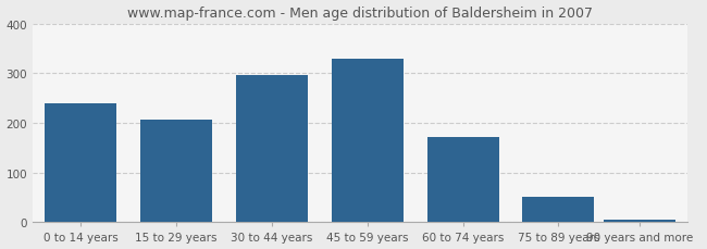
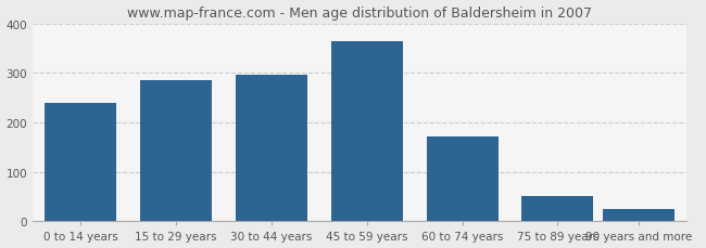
15 to 29 years: 207 -> 285
45 to 59 years: 328 -> 365
90 years and more: 5 -> 25
